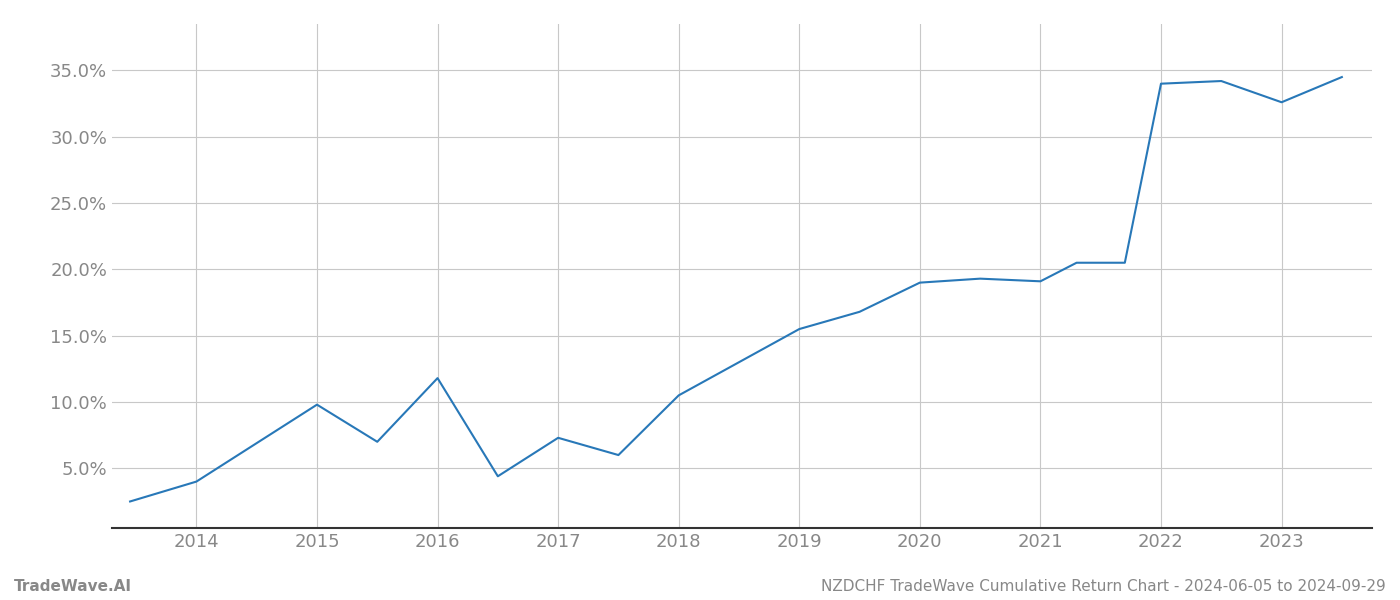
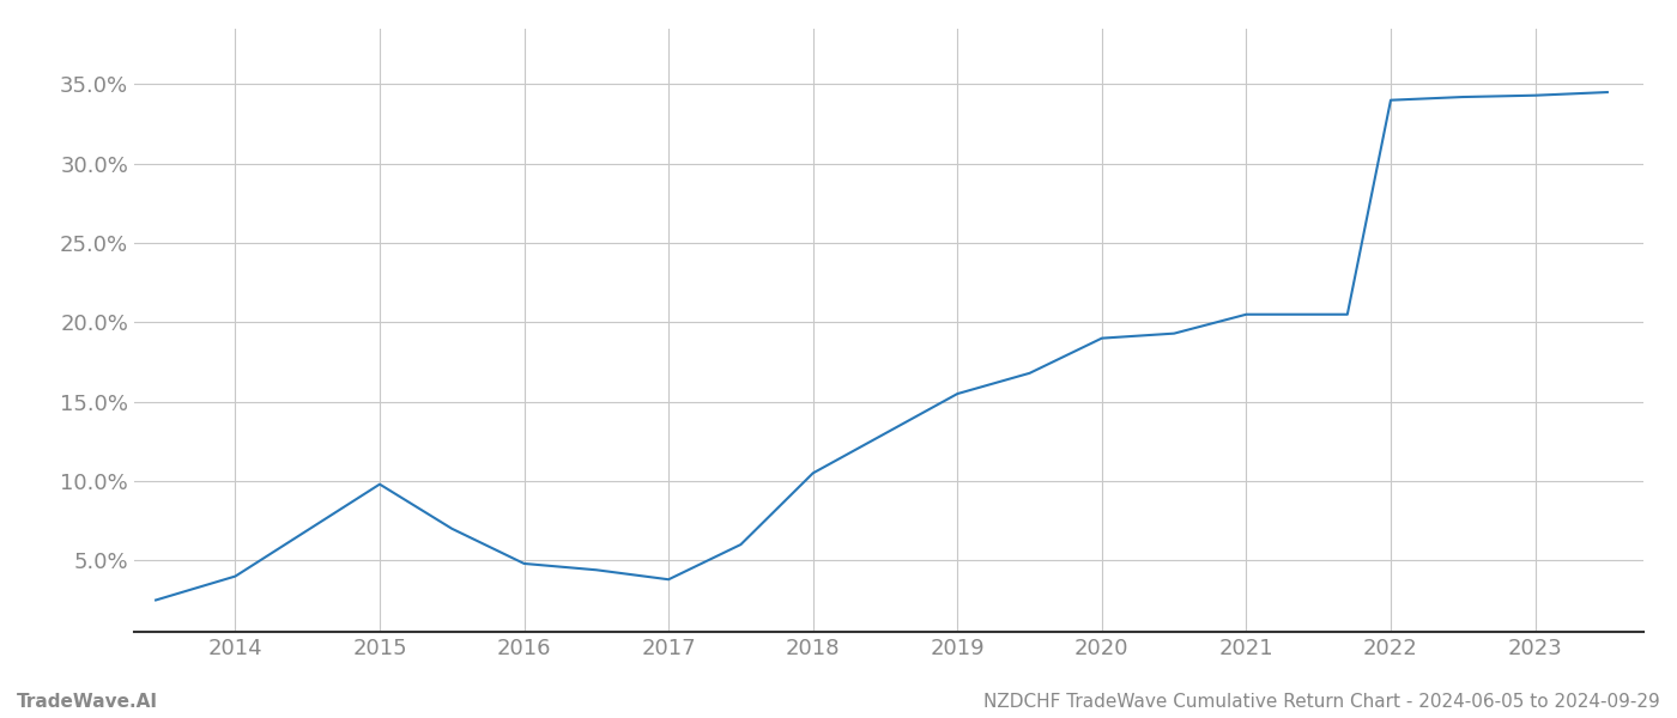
2016: 11.8% -> 4.8%
2017: 7.3% -> 3.8%
2021: 19.1% -> 20.5%
2023: 32.6% -> 34.3%
